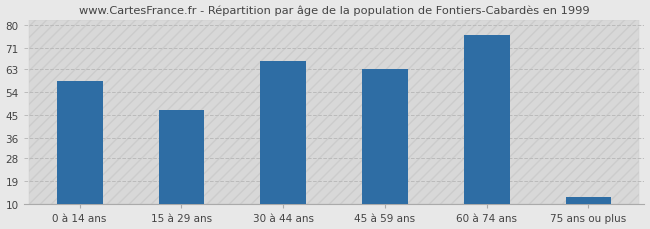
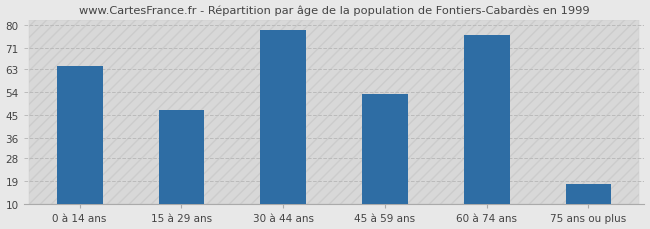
0 à 14 ans: 58 -> 64
30 à 44 ans: 66 -> 78
45 à 59 ans: 63 -> 53
75 ans ou plus: 13 -> 18
